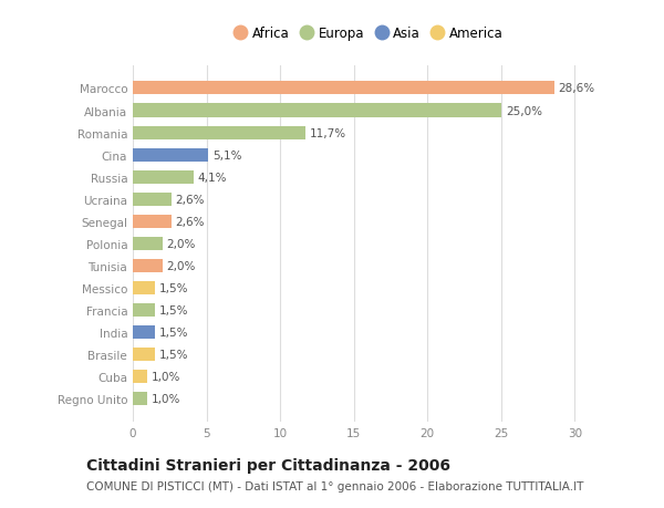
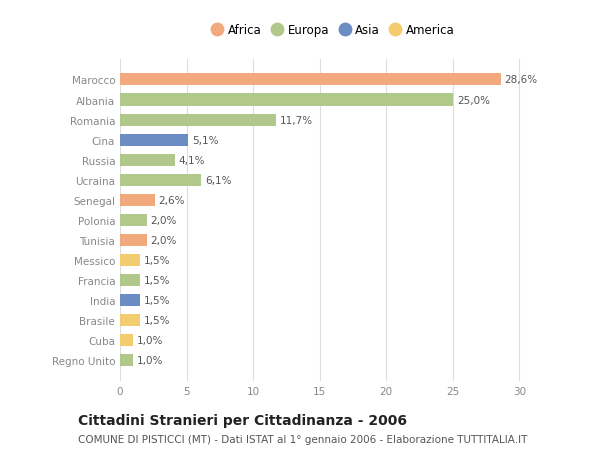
Ucraina: 2,6% -> 6,1%
